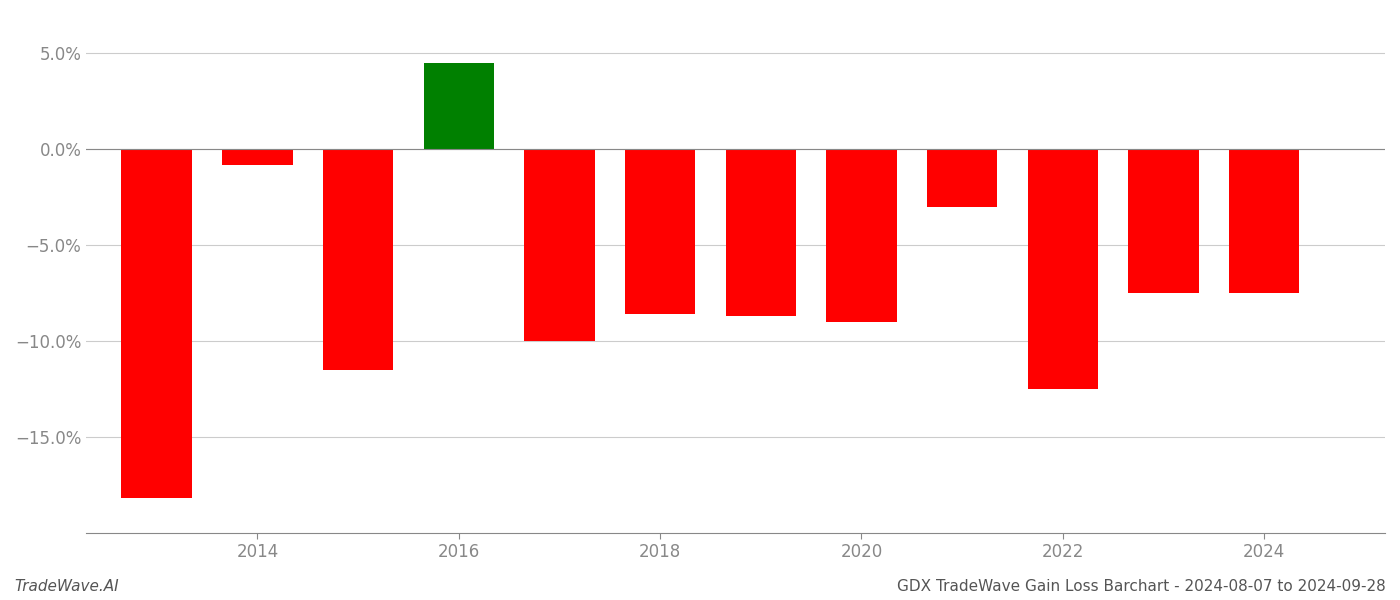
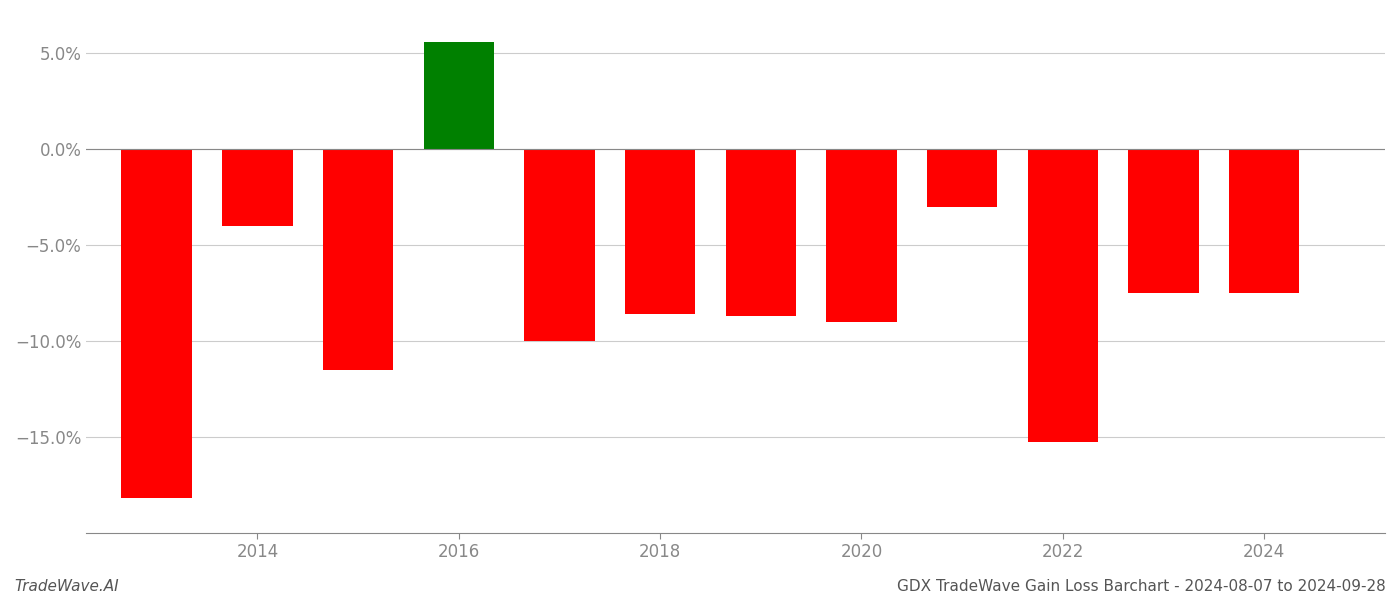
2014: -0.8% -> -4.0%
2016: 4.5% -> 5.6%
2022: -12.5% -> -15.3%
